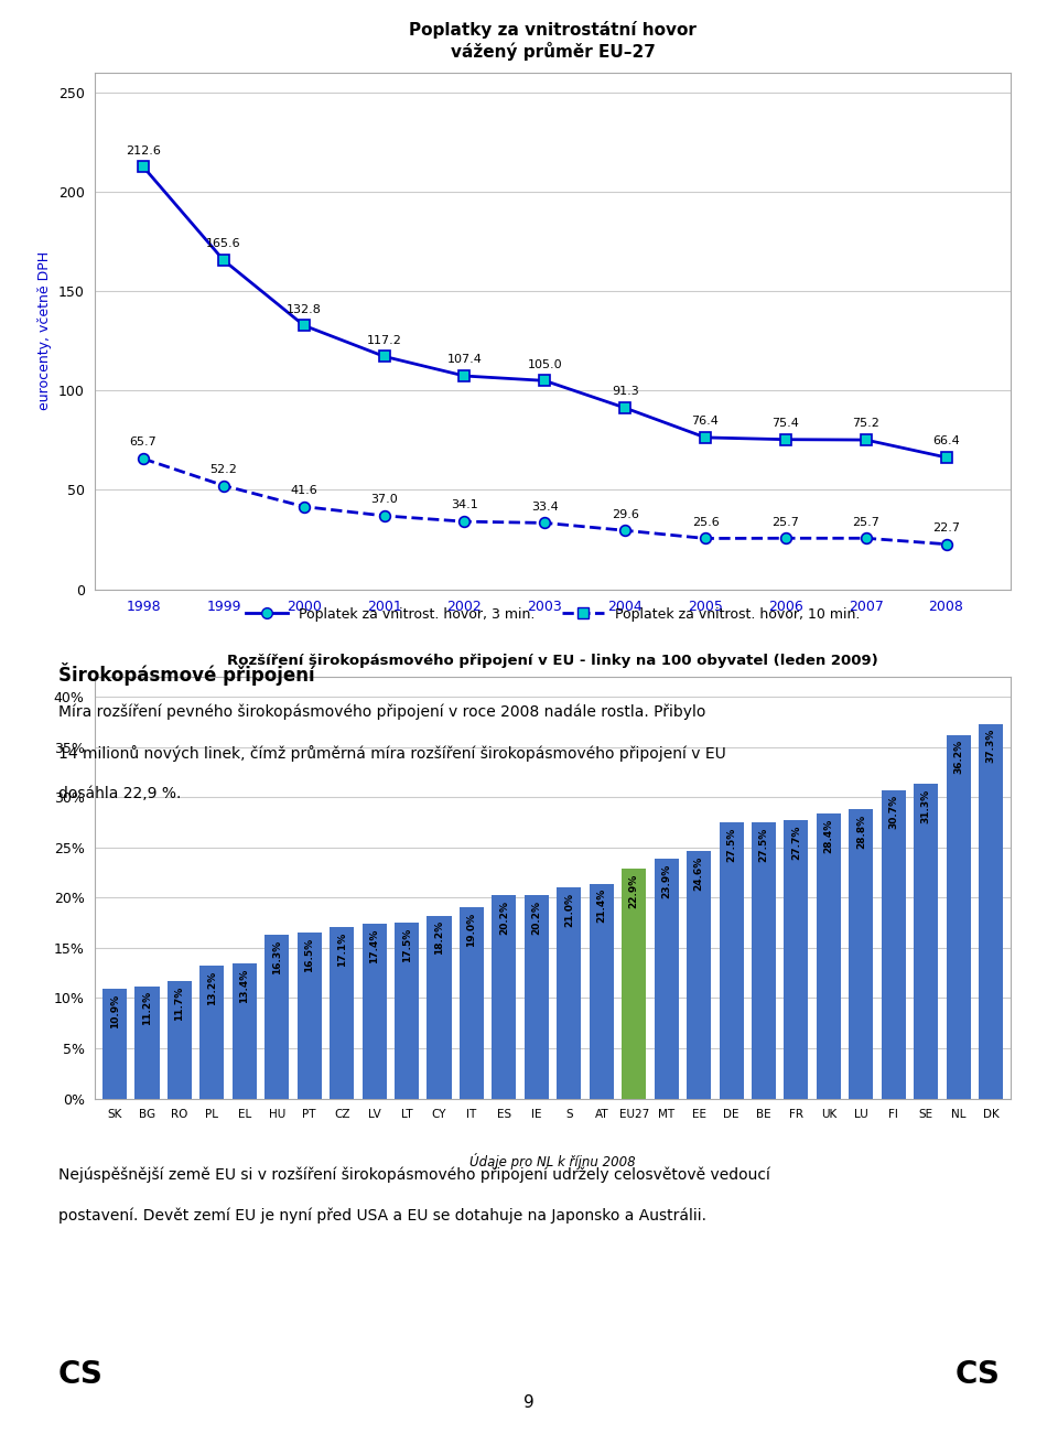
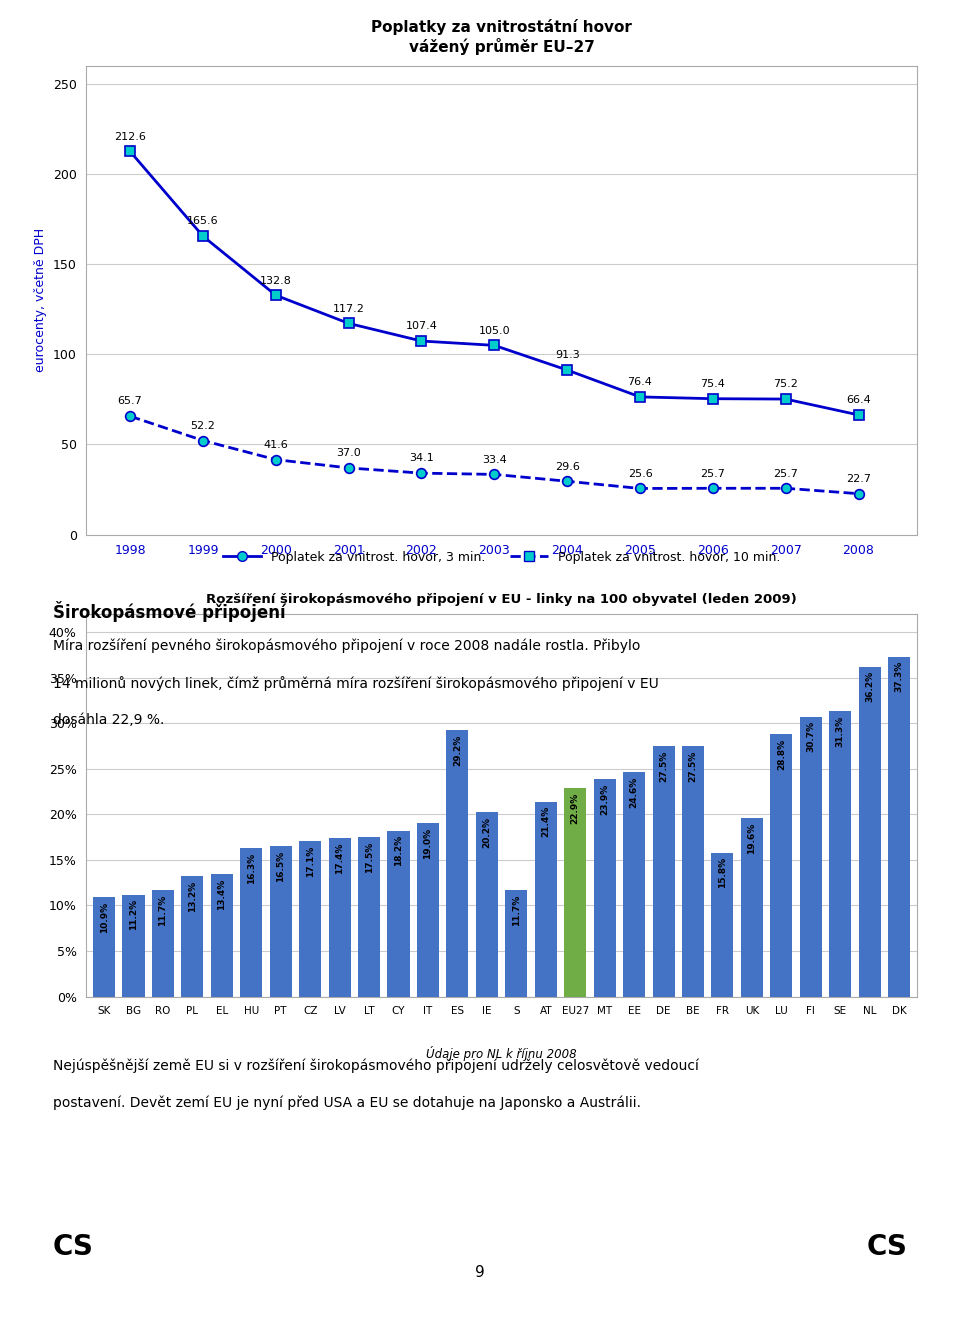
ES: 20.2% -> 29.2%
S: 21.0% -> 11.7%
FR: 27.7% -> 15.8%
UK: 28.4% -> 19.6%
